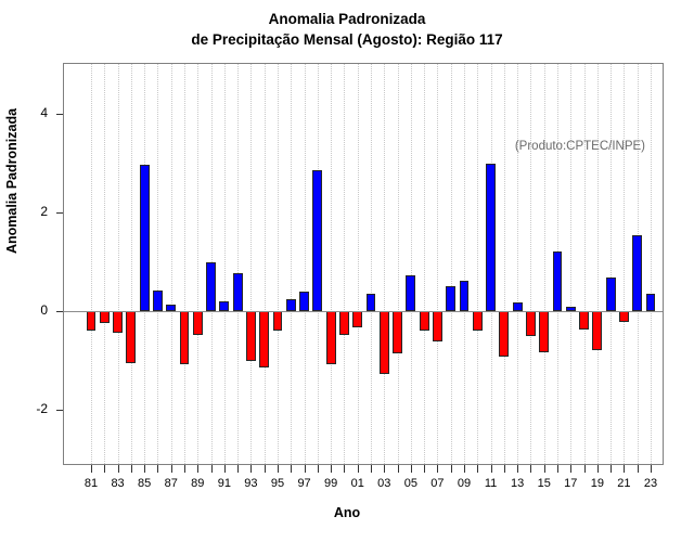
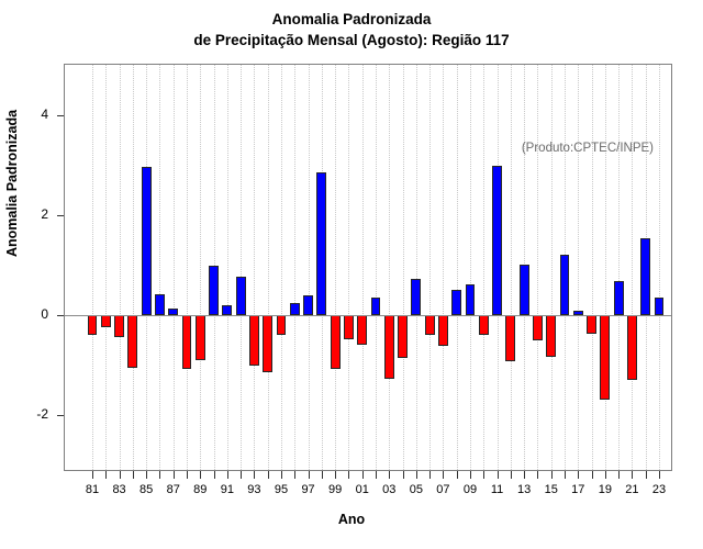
89: -0.5 -> -0.9
01: -0.3 -> -0.6
13: 0.2 -> 1.0
19: -0.8 -> -1.7
21: -0.2 -> -1.3
